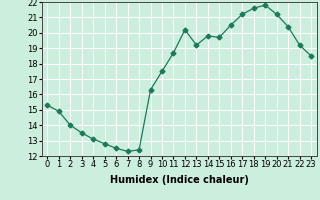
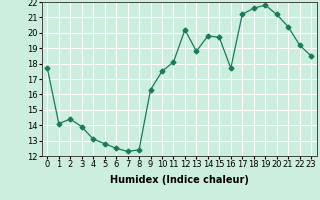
0: 15.3 -> 17.7
1: 14.9 -> 14.1
2: 14.0 -> 14.4
3: 13.5 -> 13.9
11: 18.7 -> 18.1
13: 19.2 -> 18.8
16: 20.5 -> 17.7
